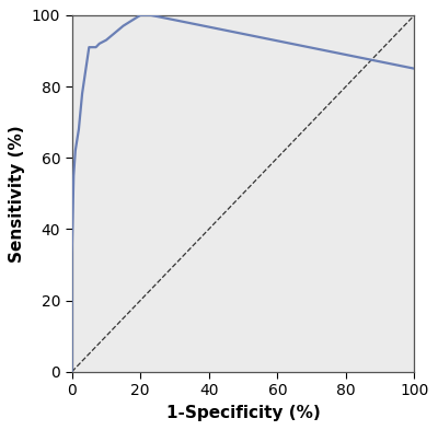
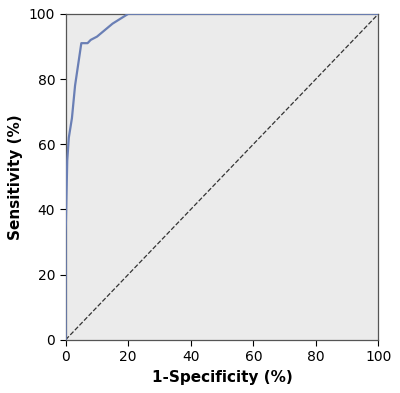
100: 85 -> 100
